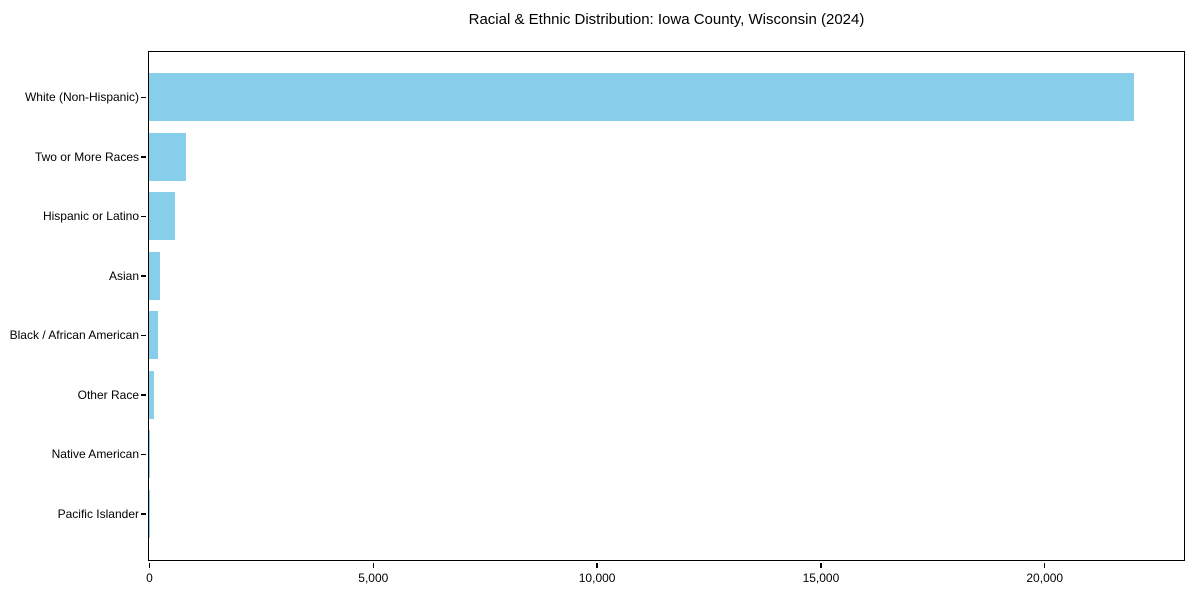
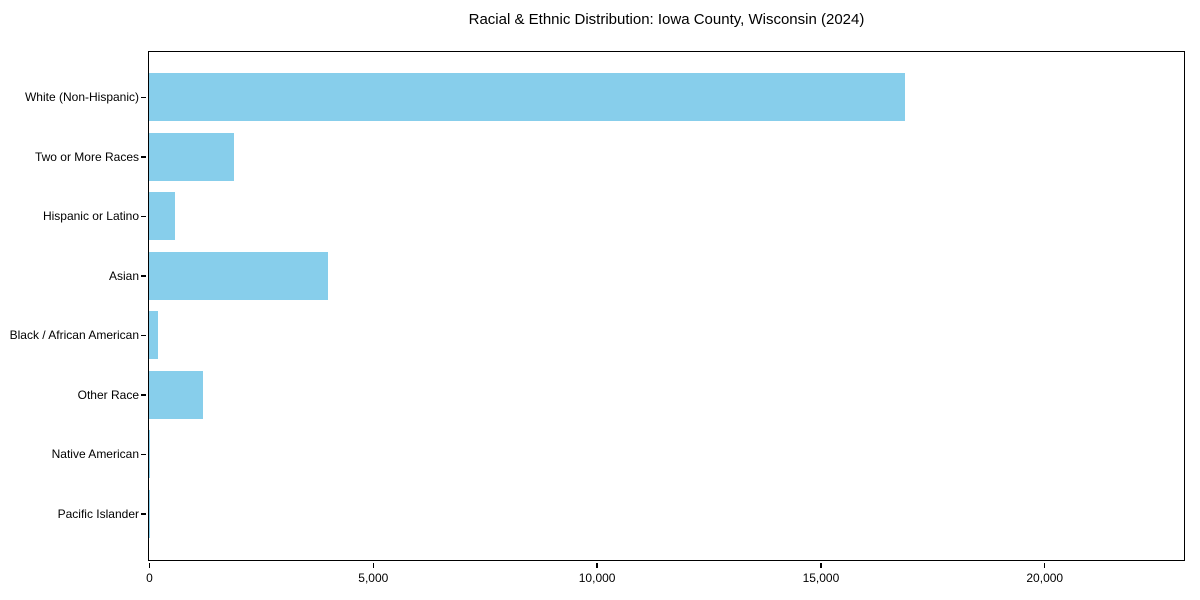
White (Non-Hispanic): 22000 -> 16900
Two or More Races: 800 -> 1900
Asian: 200 -> 4000
Other Race: 100 -> 1200
